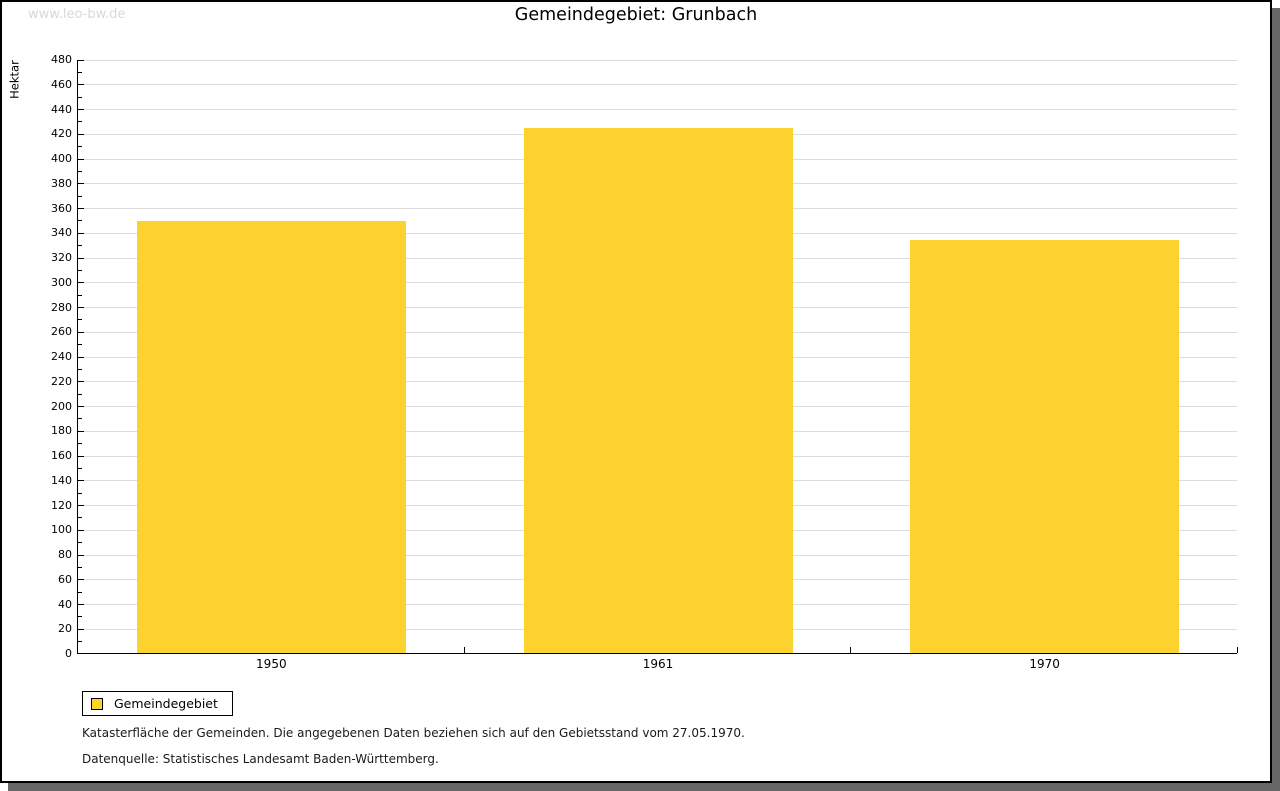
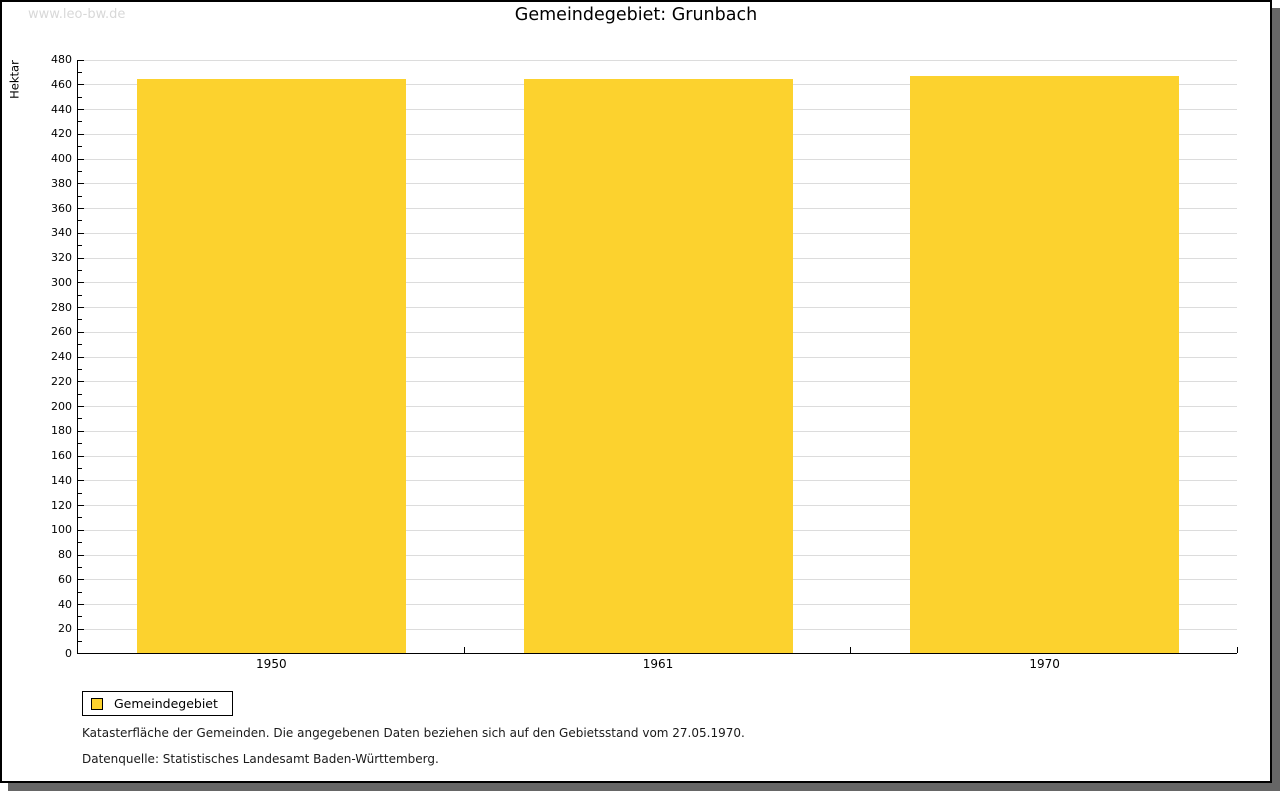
1950: 349 -> 464
1961: 424 -> 464
1970: 334 -> 466
